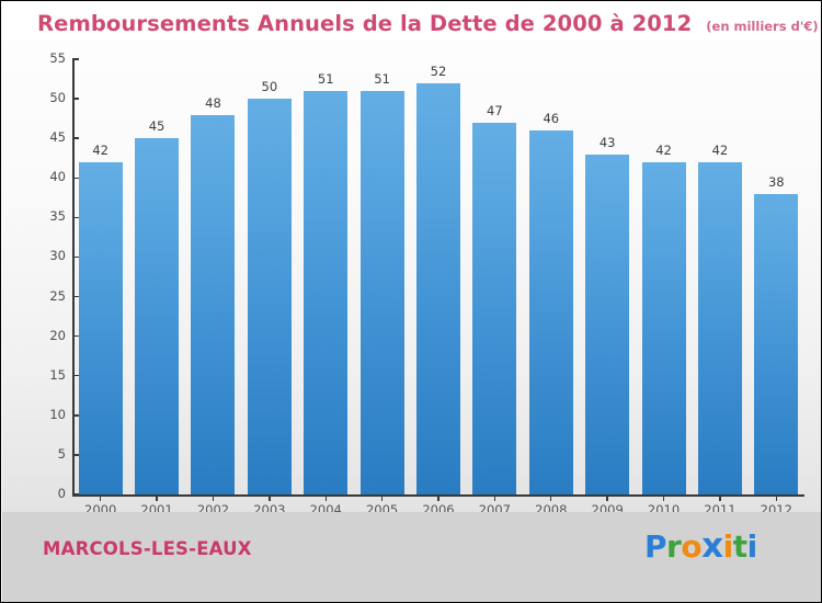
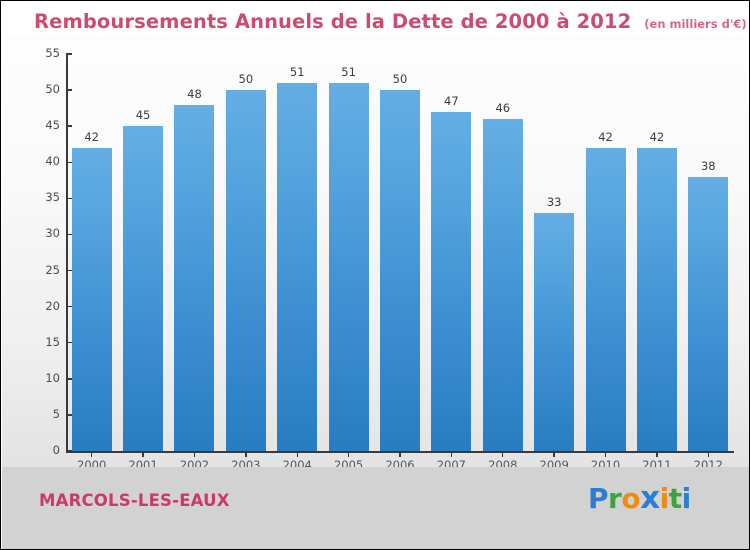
2006: 52 -> 50
2009: 43 -> 33
